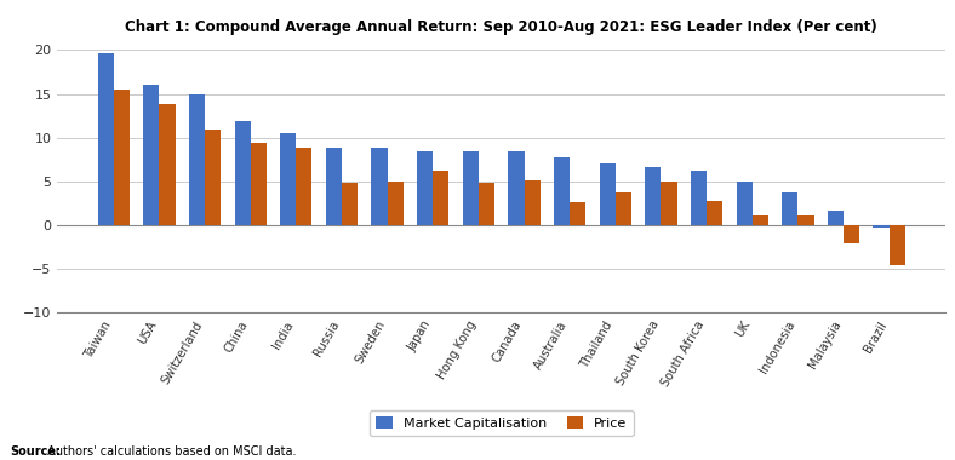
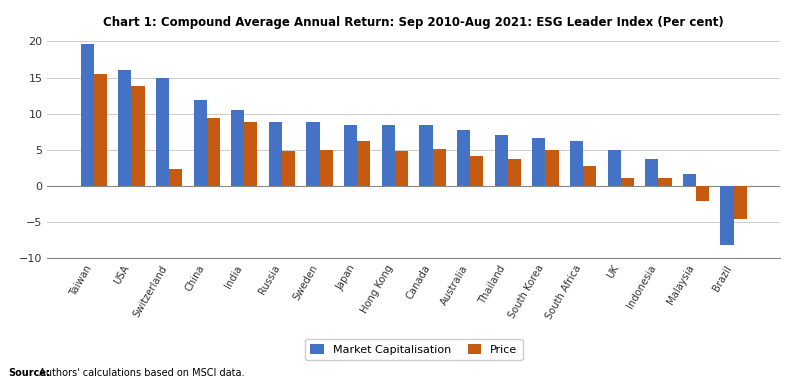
Price/Switzerland: 11.0 -> 2.4
Price/Australia: 2.7 -> 4.2
Market Capitalisation/Brazil: -0.2 -> -8.2
